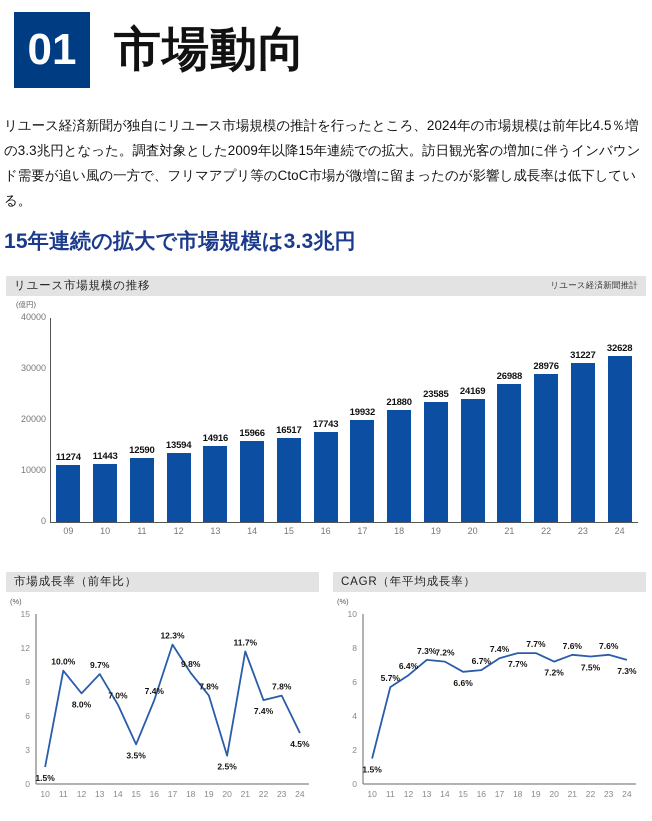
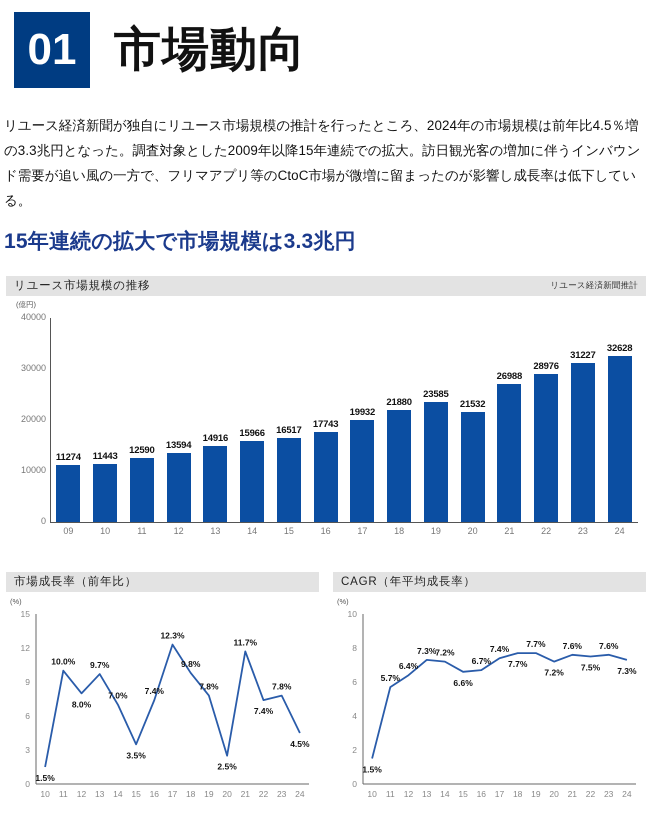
リユース市場規模の推移/20: 24169 -> 21532
